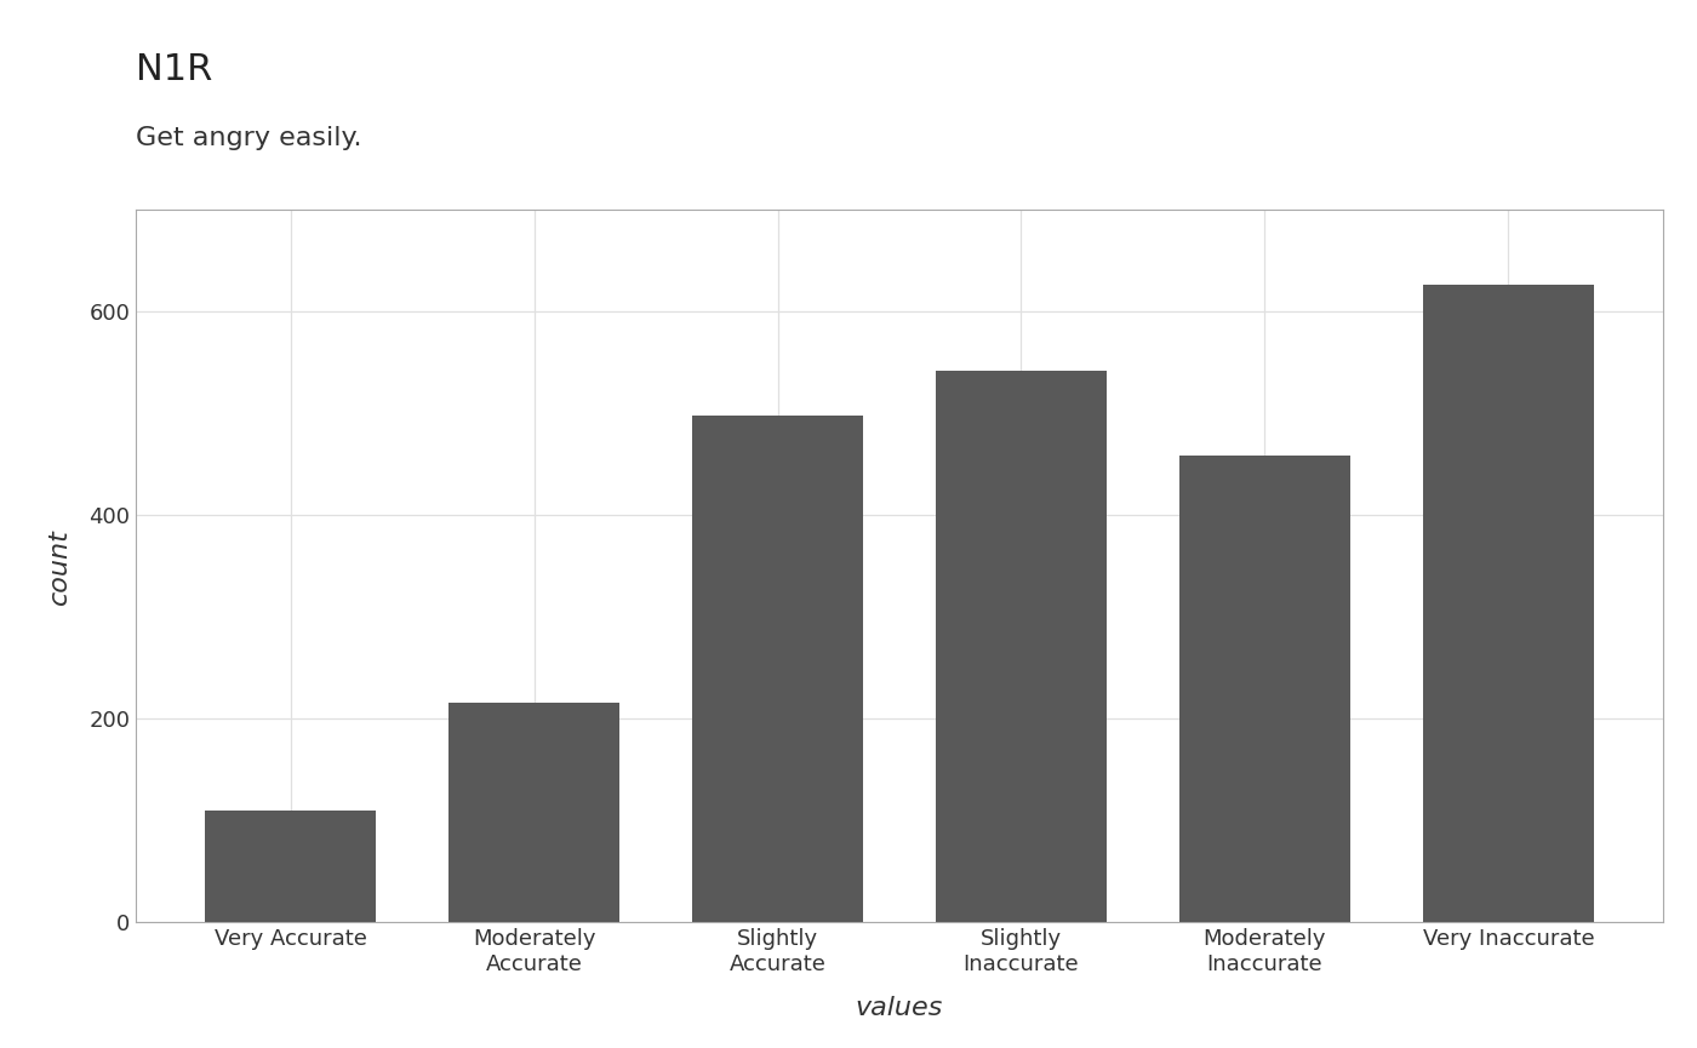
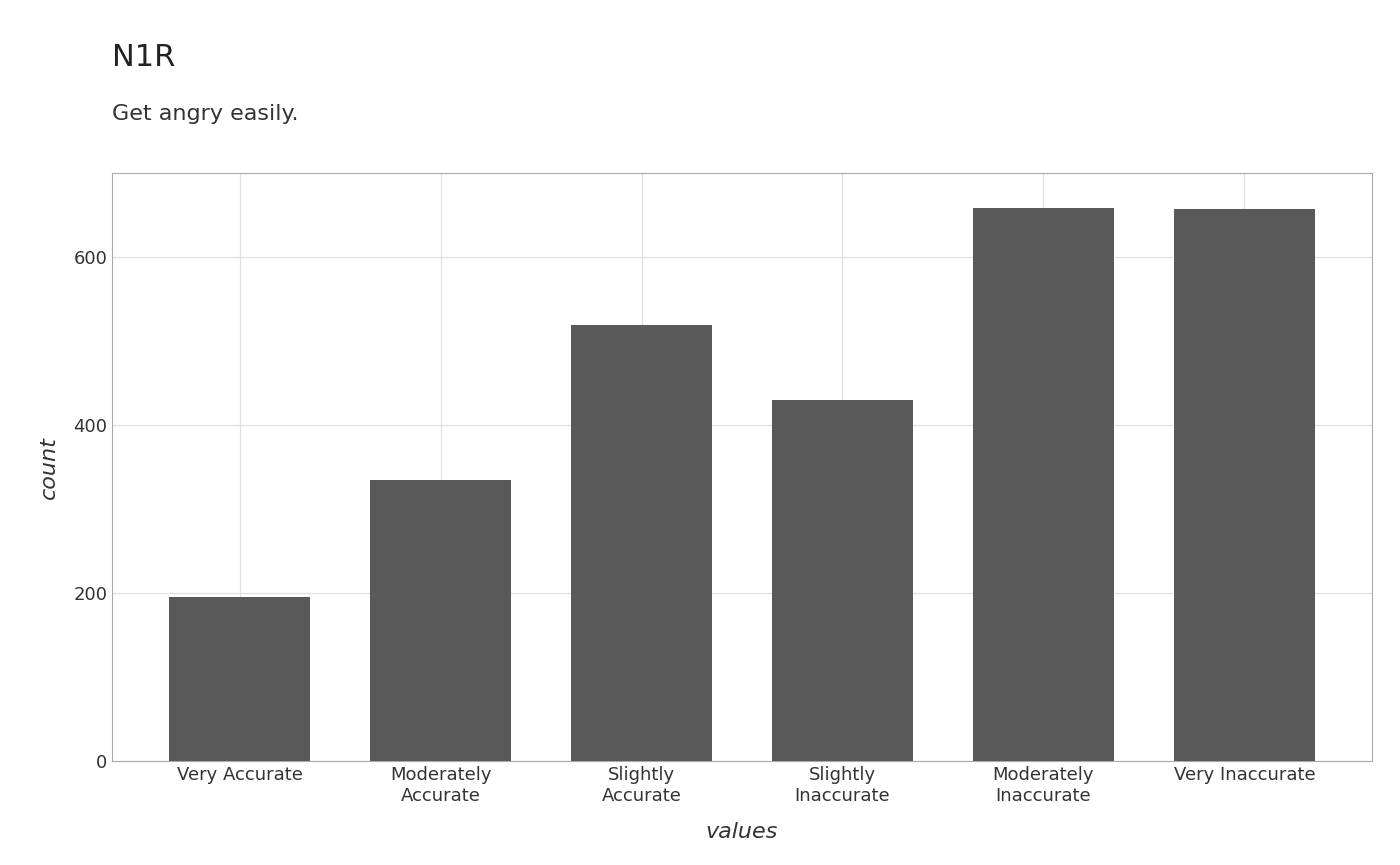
Very Accurate: 110 -> 196
Moderately Accurate: 216 -> 335
Slightly Accurate: 498 -> 519
Slightly Inaccurate: 542 -> 430
Moderately Inaccurate: 458 -> 658
Very Inaccurate: 626 -> 657
